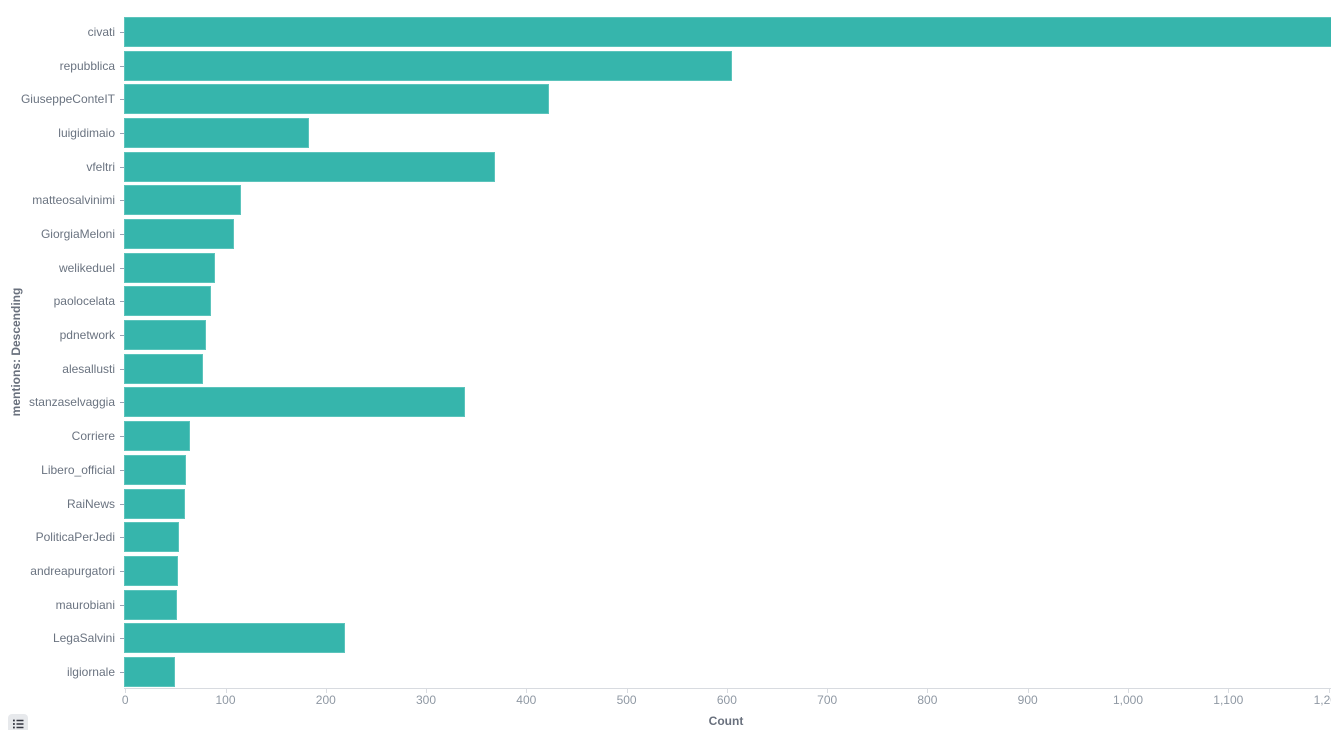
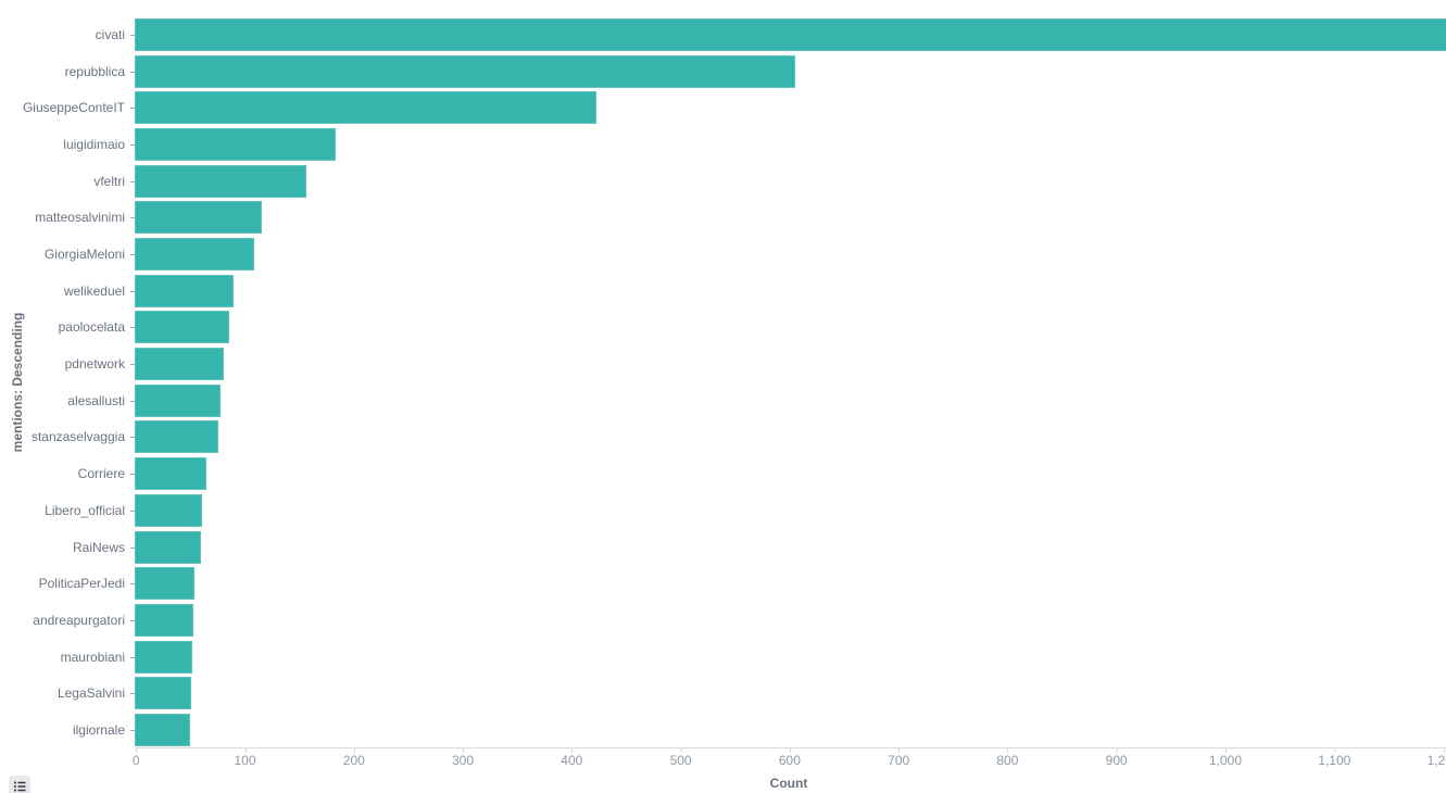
vfeltri: 370 -> 160
stanzaselvaggia: 340 -> 80
LegaSalvini: 220 -> 50
